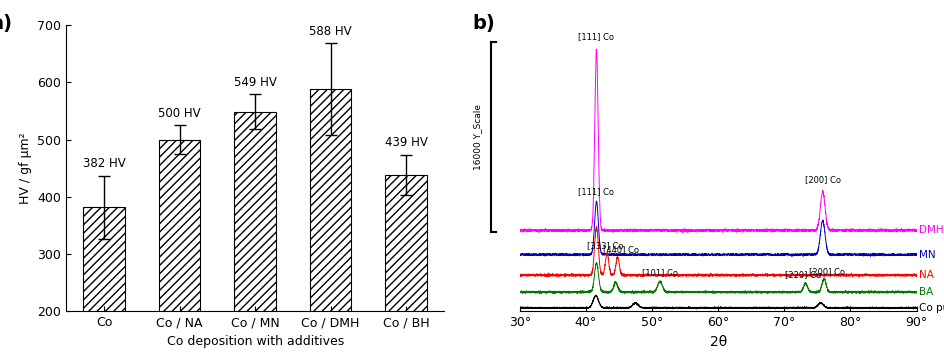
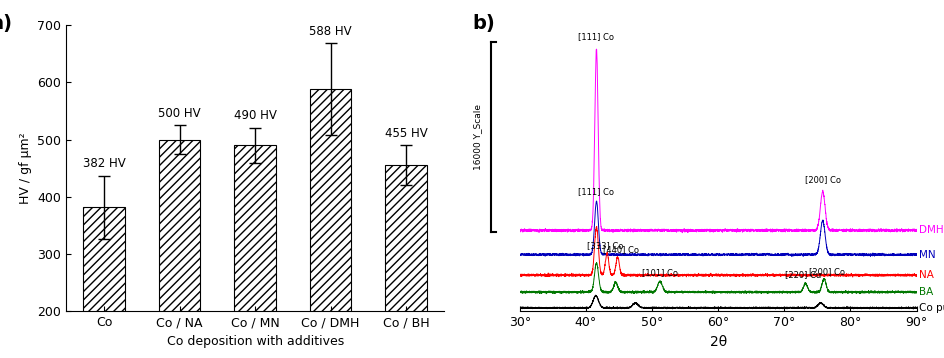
Co / MN: 549 -> 490
Co / BH: 439 -> 455
